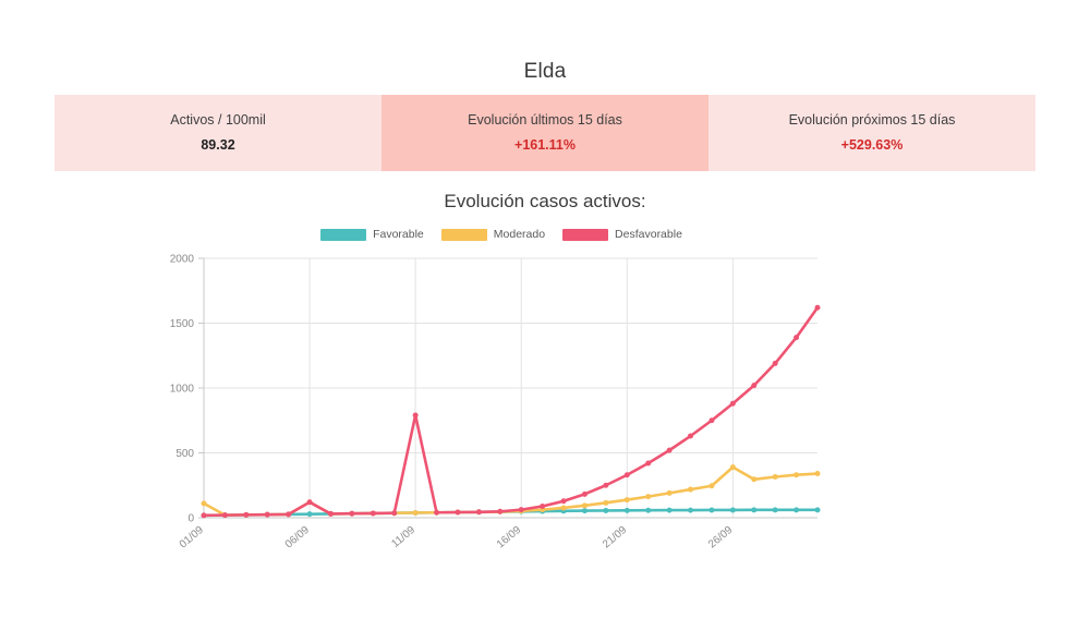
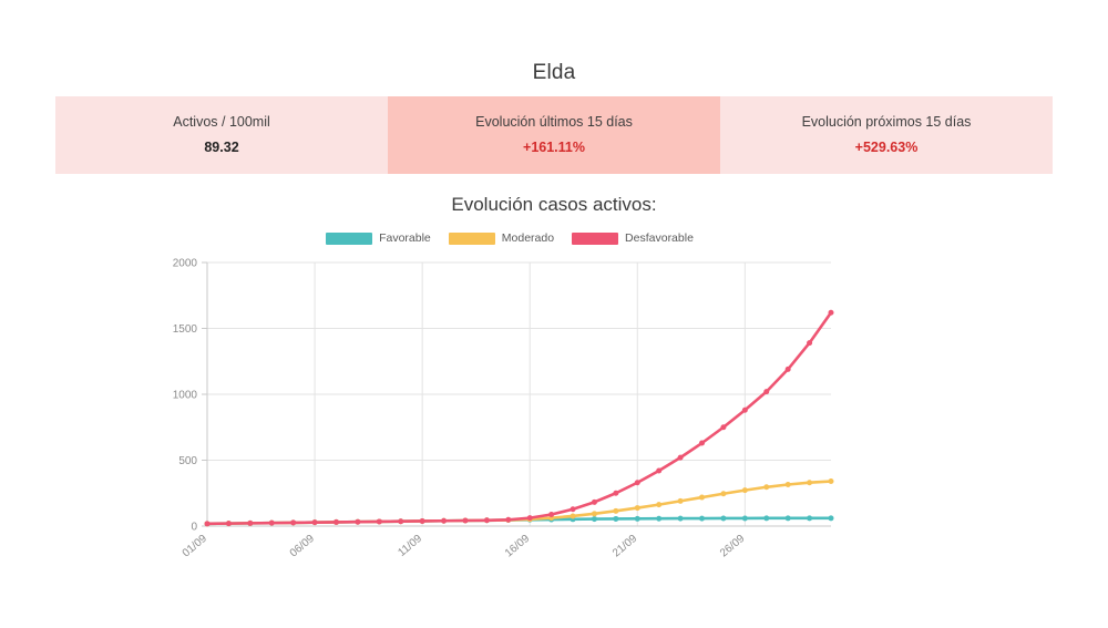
Moderado/01/09: 110 -> 20
Moderado/06/09: 120 -> 30
Desfavorable/06/09: 120 -> 30
Desfavorable/11/09: 790 -> 40
Moderado/26/09: 390 -> 270
